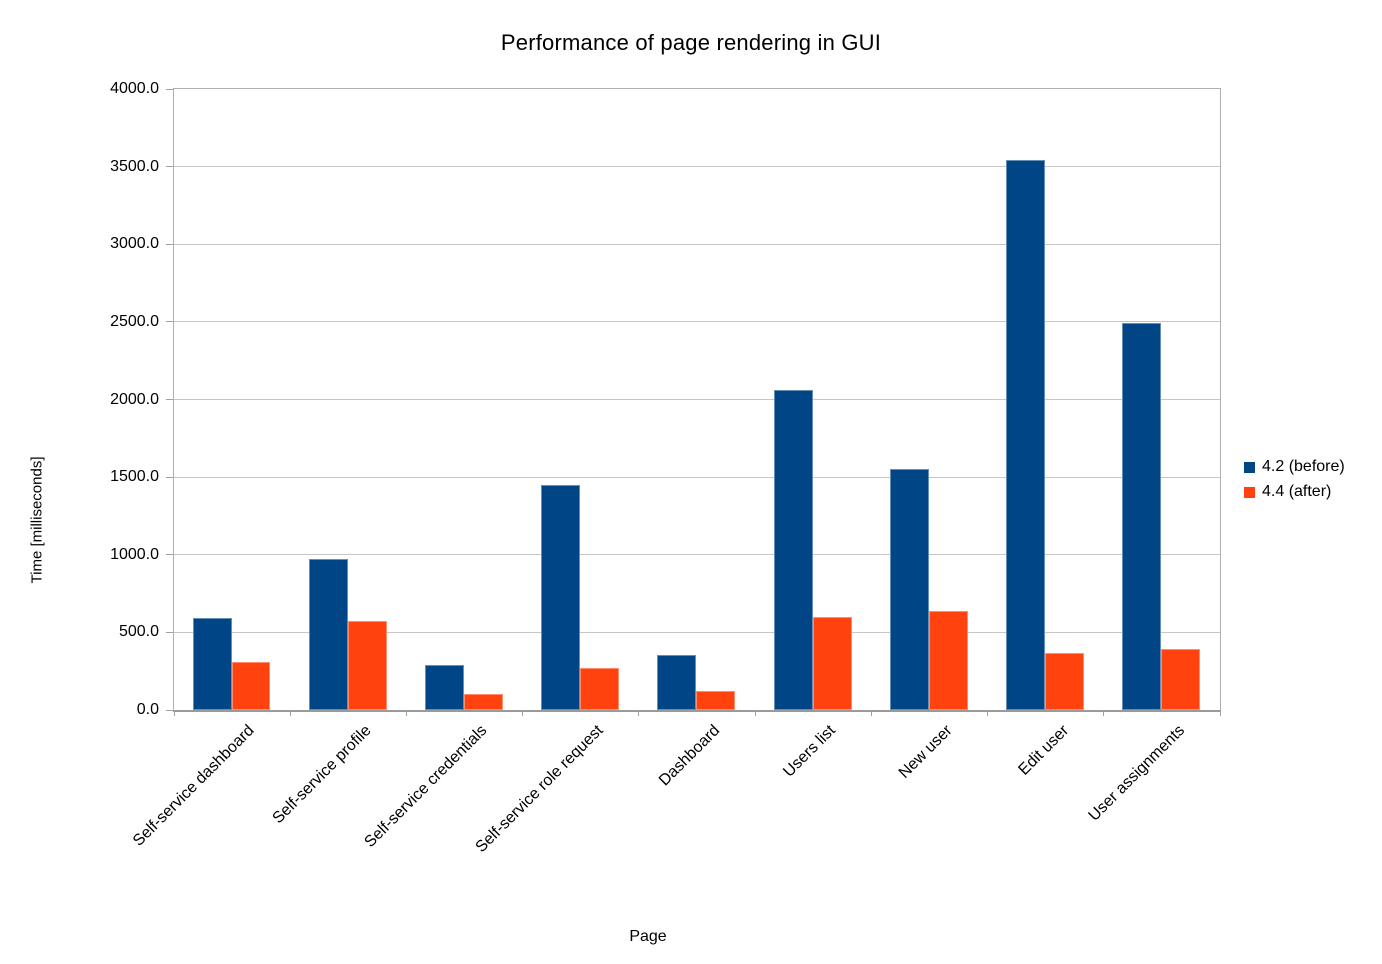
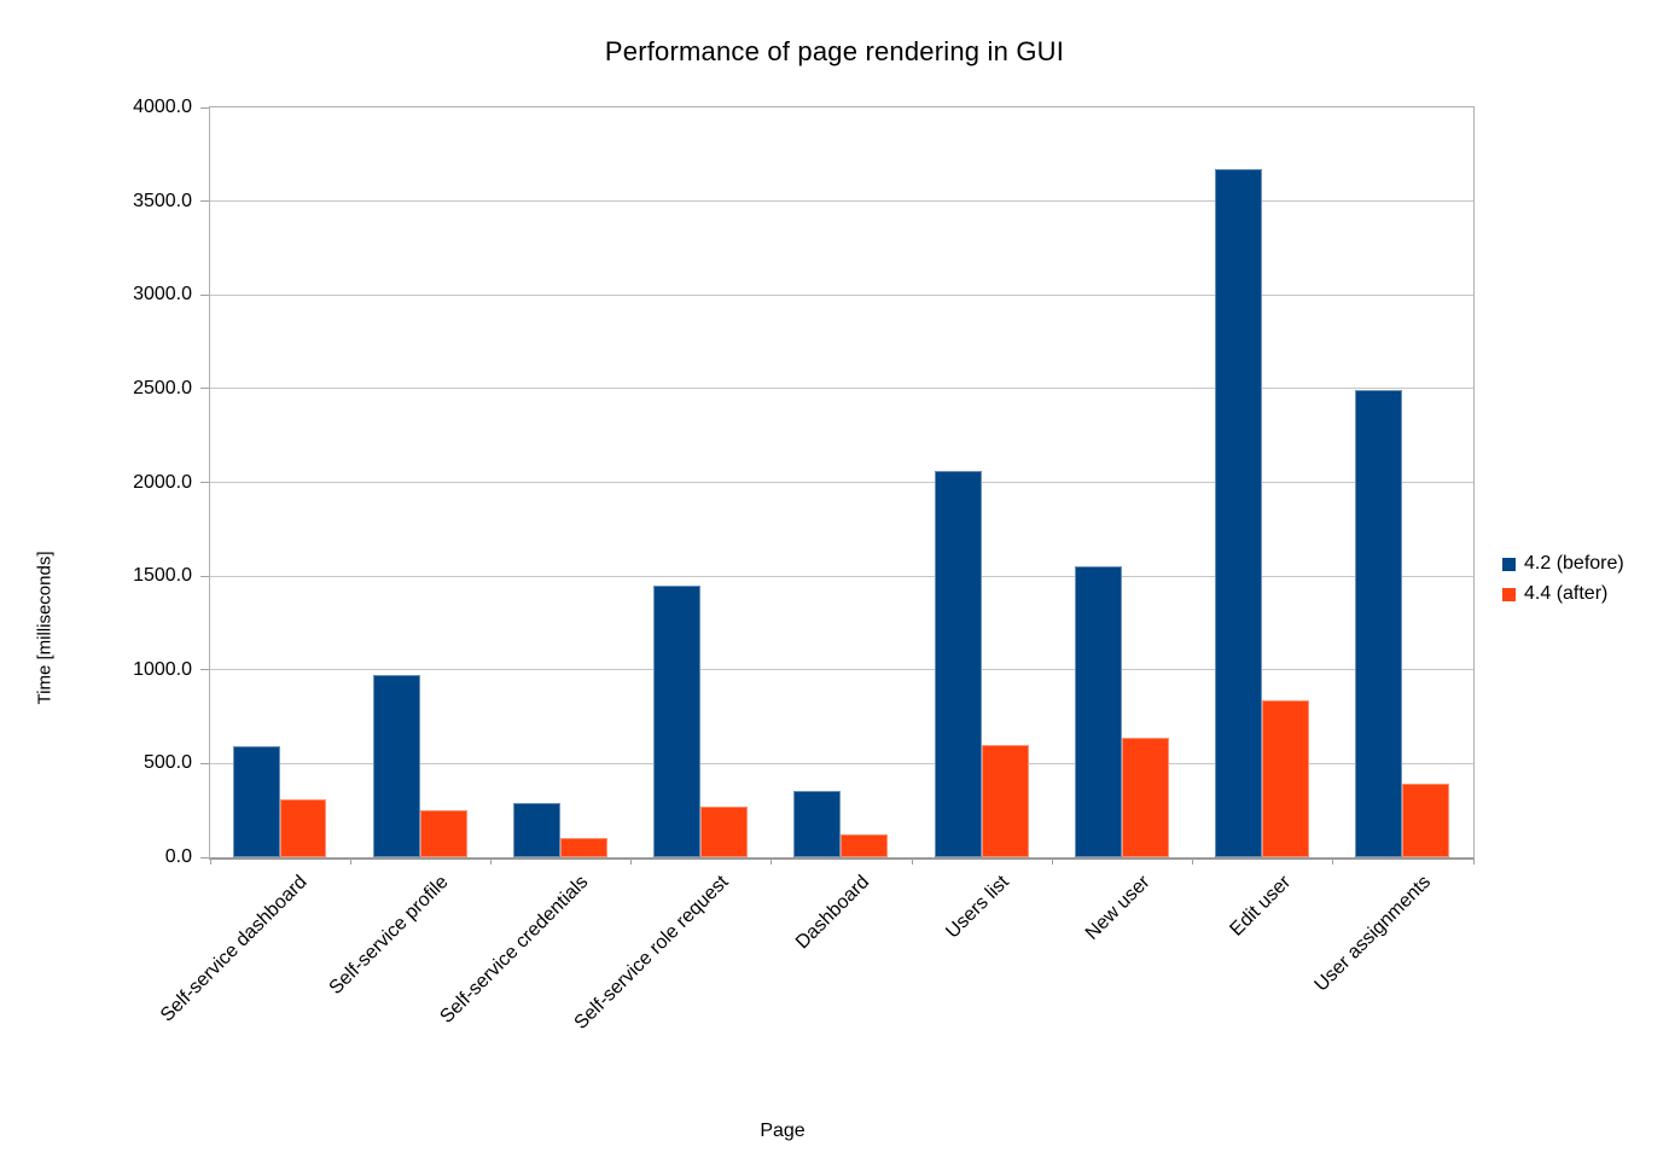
4.4 (after)/Self-service profile: 580 -> 250
4.2 (before)/Edit user: 3540 -> 3670
4.4 (after)/Edit user: 370 -> 840
